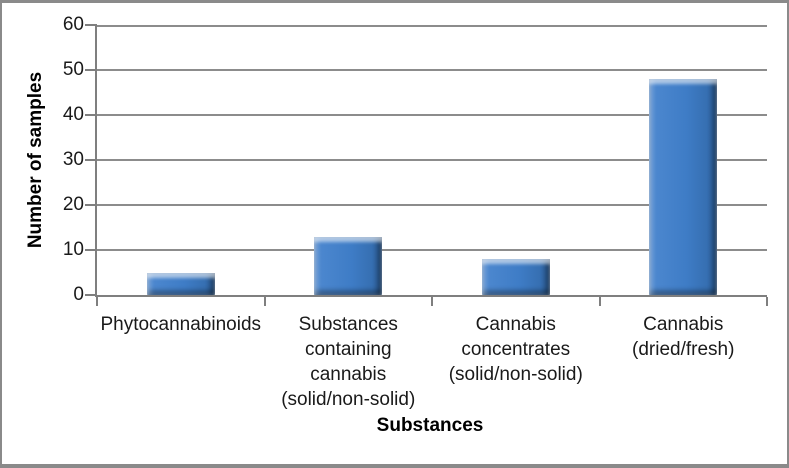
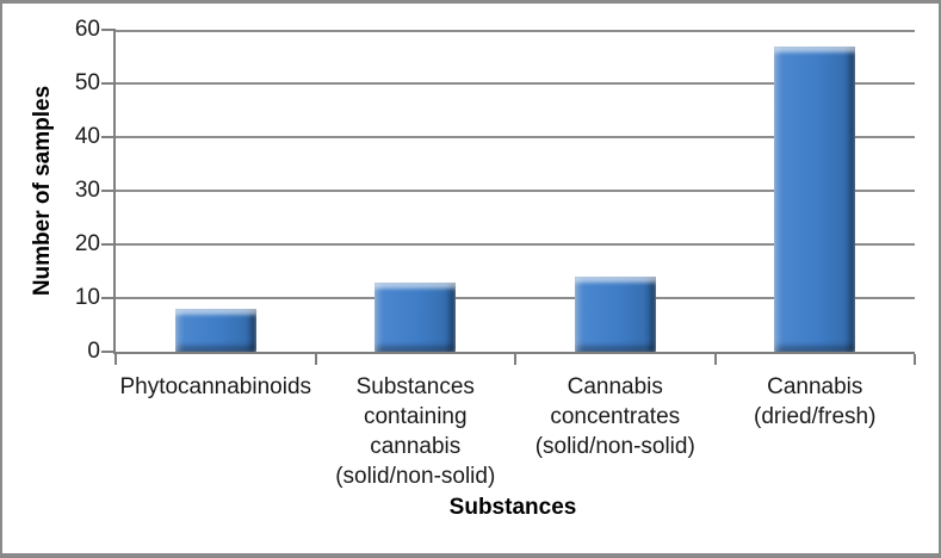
Phytocannabinoids: 5 -> 8
Cannabis concentrates (solid/non-solid): 8 -> 14
Cannabis (dried/fresh): 48 -> 57
